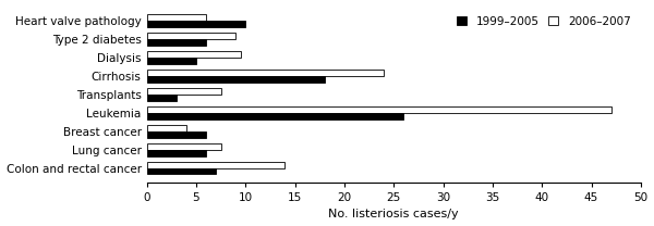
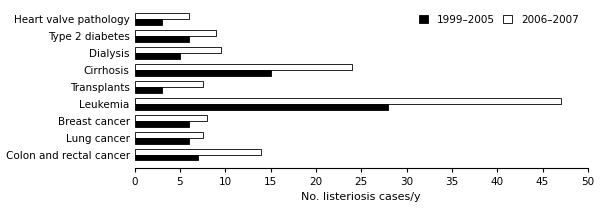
1999–2005/Heart valve pathology: 10 -> 3
1999–2005/Cirrhosis: 18 -> 15
1999–2005/Leukemia: 26 -> 28
2006–2007/Breast cancer: 4.0 -> 8.0
